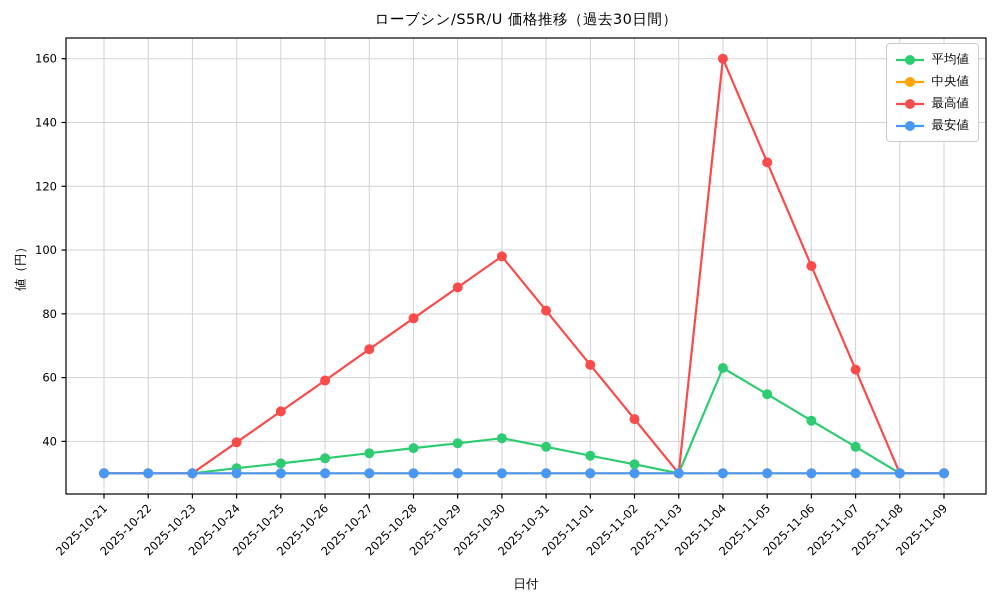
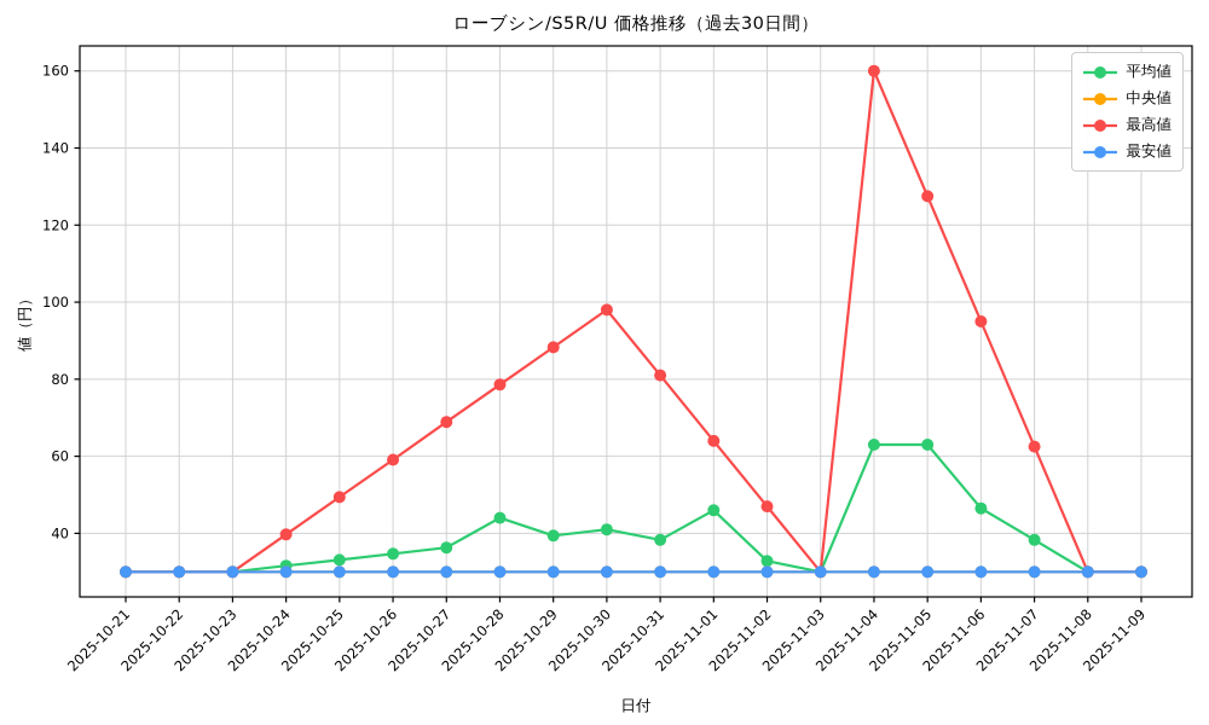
平均値/2025-10-28: 38 -> 44
平均値/2025-11-01: 36 -> 46
平均値/2025-11-05: 55 -> 63
